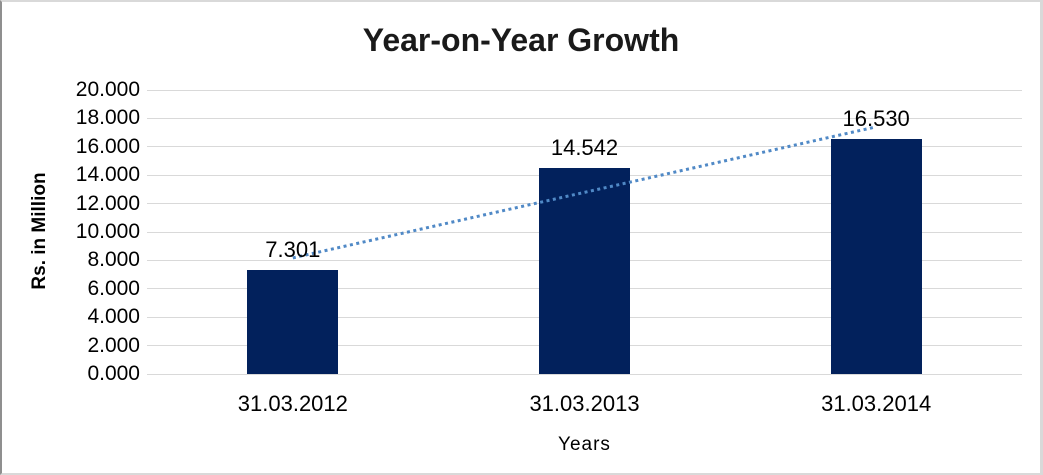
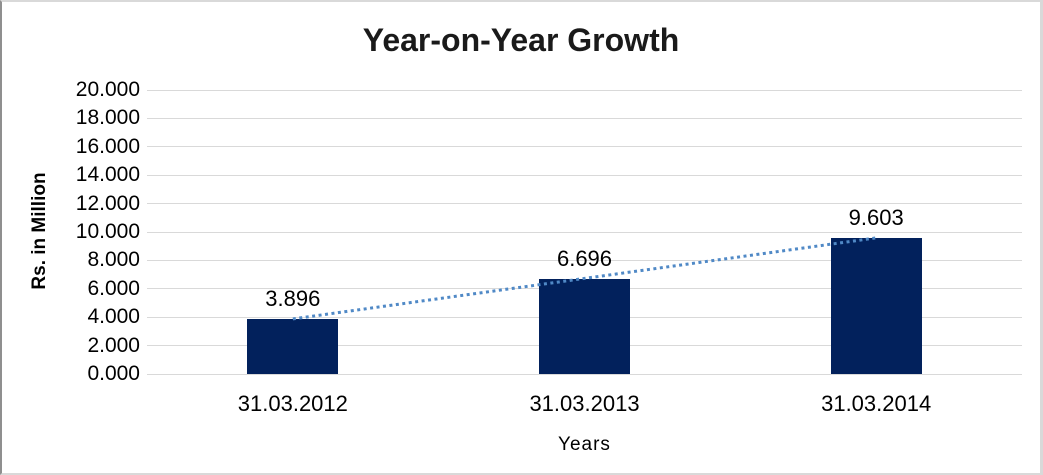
31.03.2012: 7.301 -> 3.896
31.03.2013: 14.542 -> 6.696
31.03.2014: 16.530 -> 9.603
